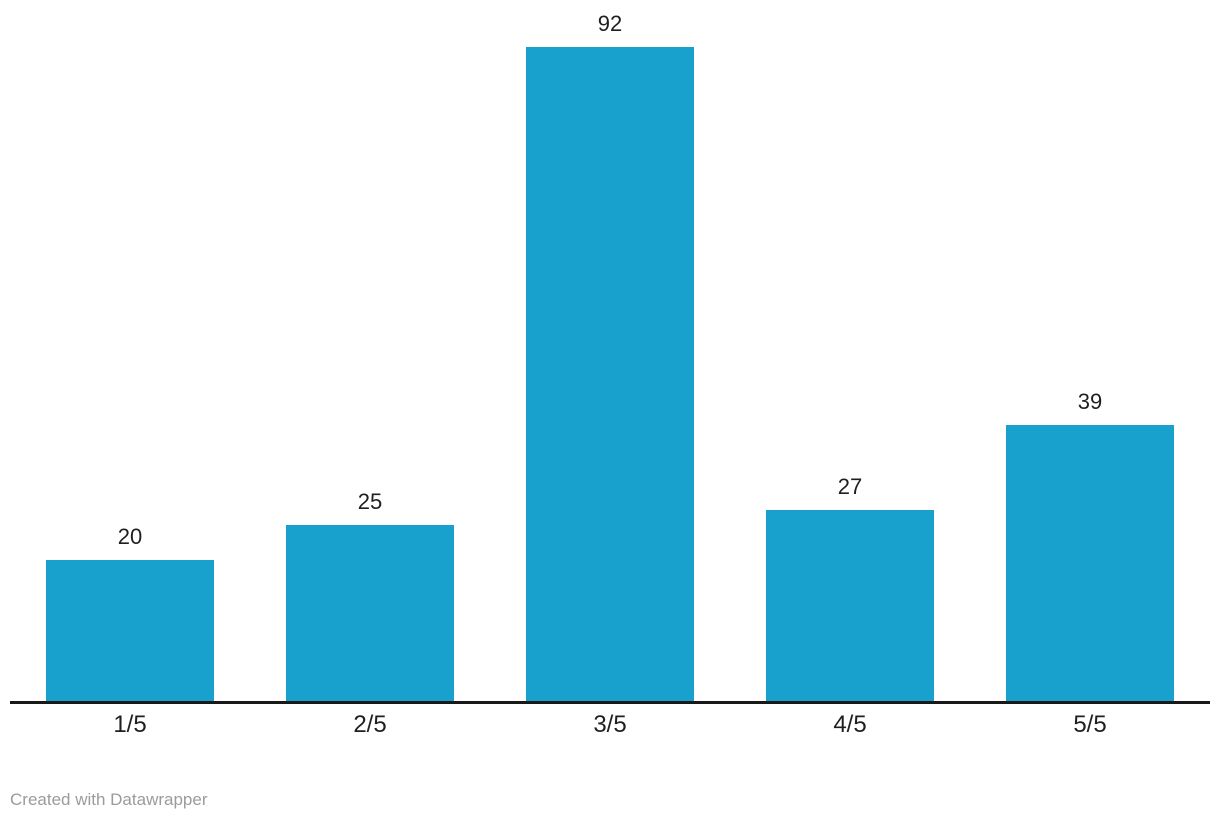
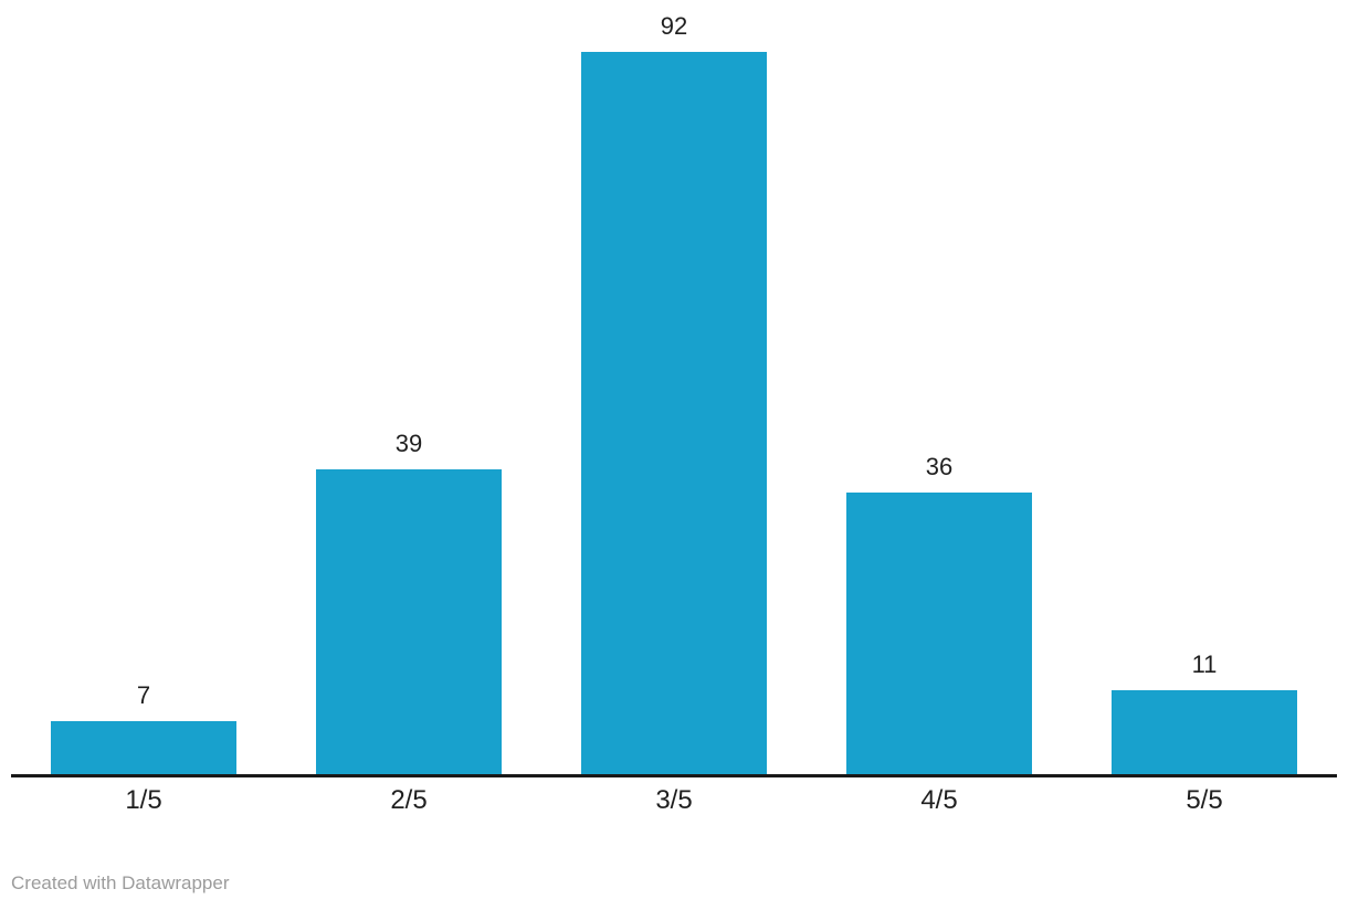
1/5: 20 -> 7
2/5: 25 -> 39
4/5: 27 -> 36
5/5: 39 -> 11
